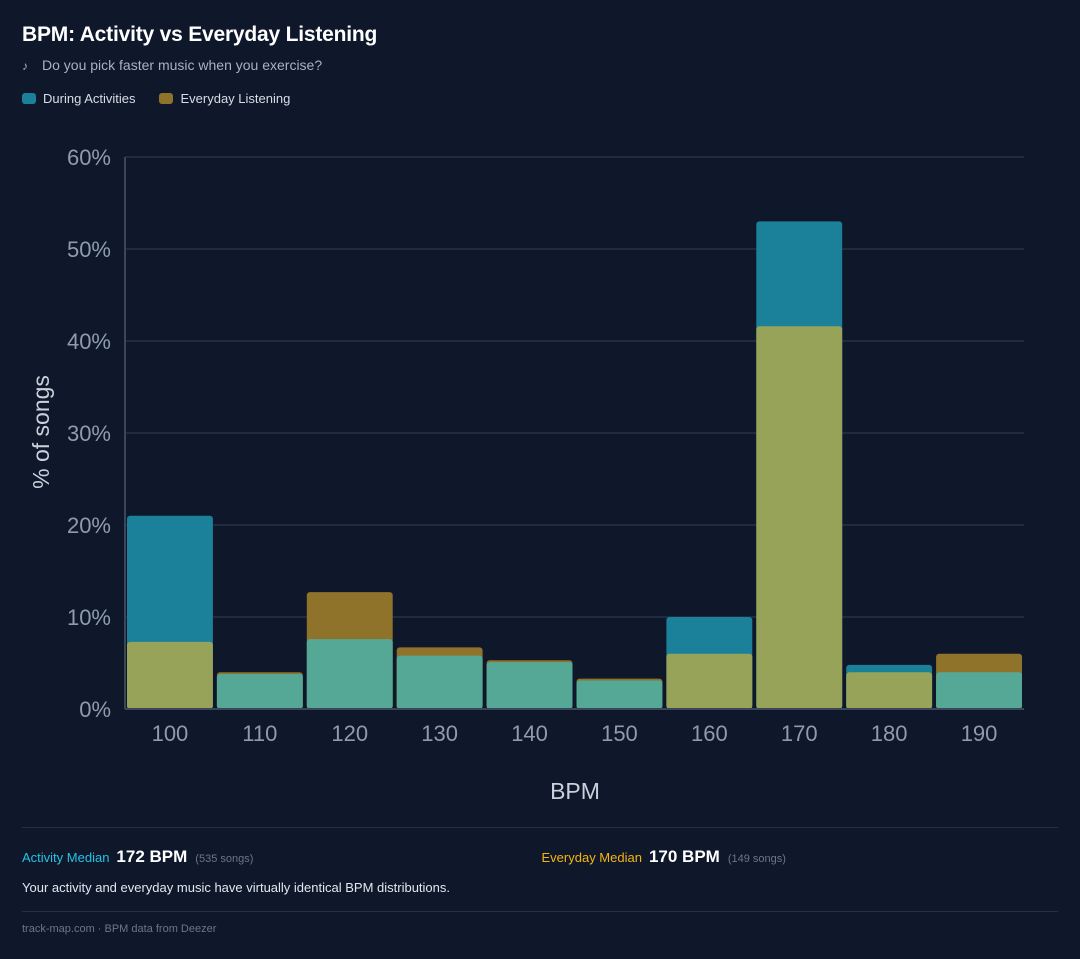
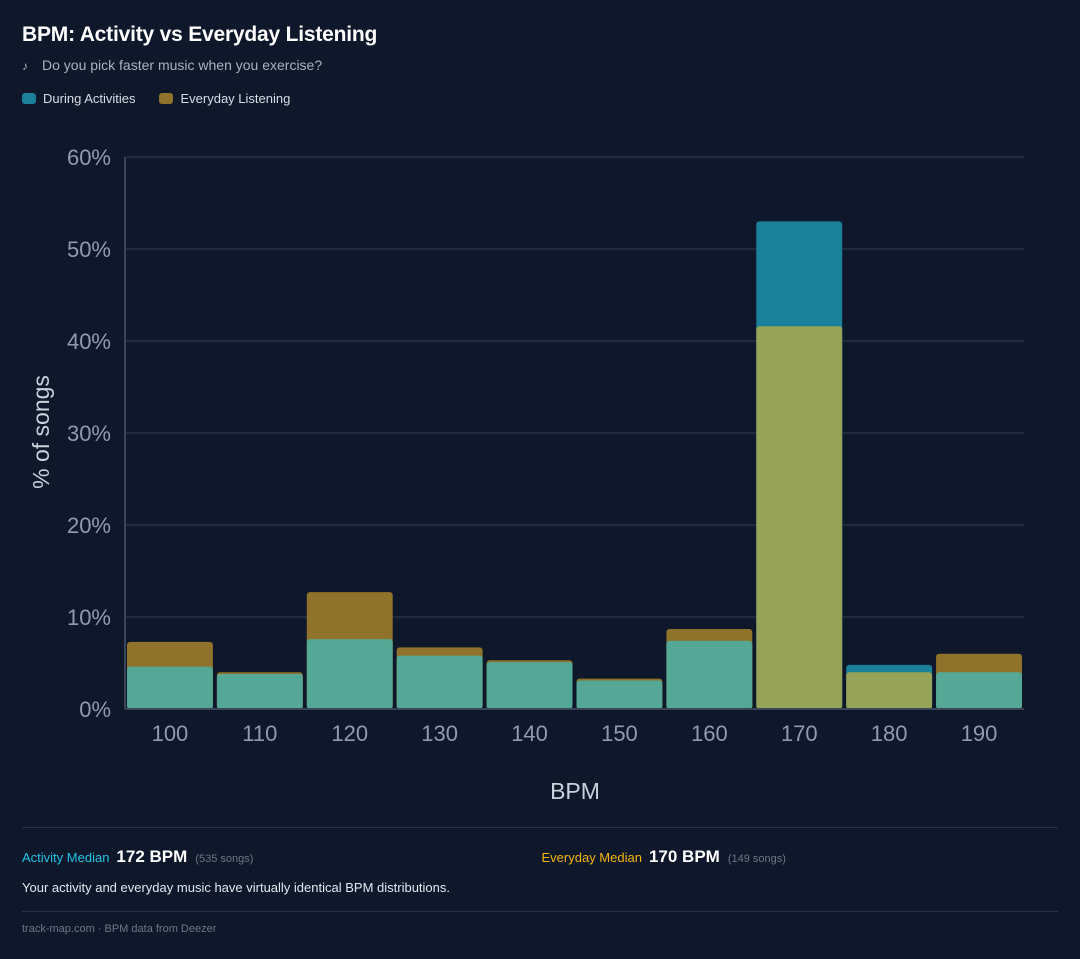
During Activities/100: 21% -> 5%
During Activities/160: 10% -> 7%
Everyday Listening/160: 6% -> 9%
